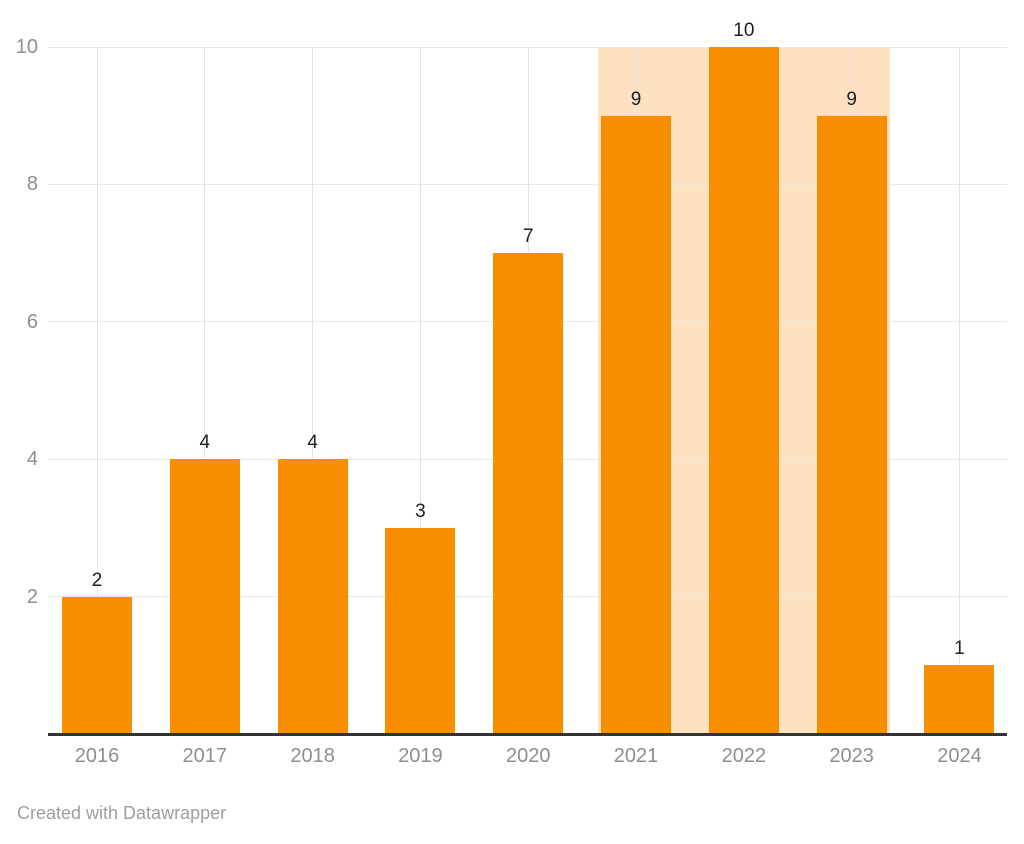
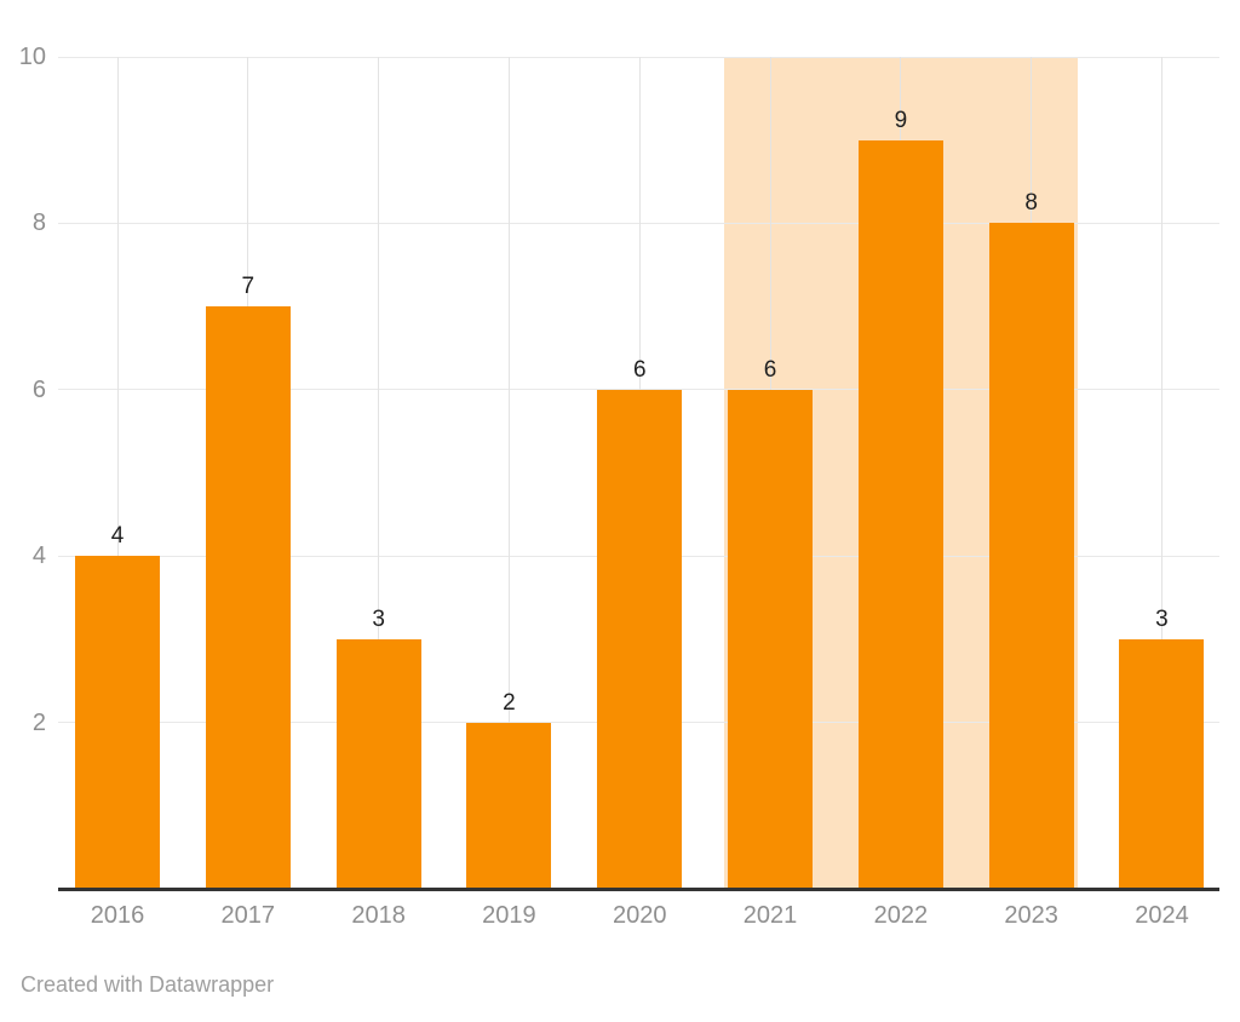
2016: 2 -> 4
2017: 4 -> 7
2018: 4 -> 3
2019: 3 -> 2
2020: 7 -> 6
2021: 9 -> 6
2022: 10 -> 9
2023: 9 -> 8
2024: 1 -> 3
